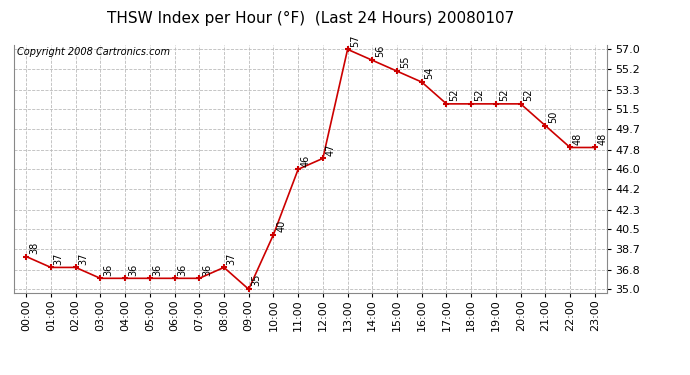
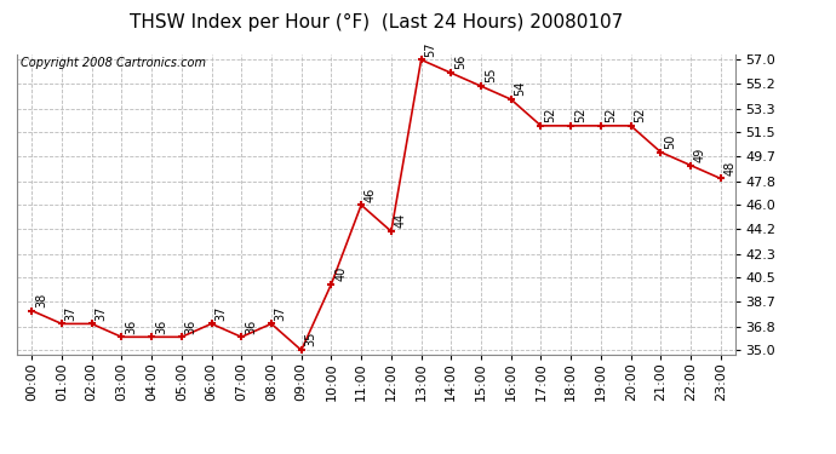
06:00: 36 -> 37
12:00: 47 -> 44
22:00: 48 -> 49
